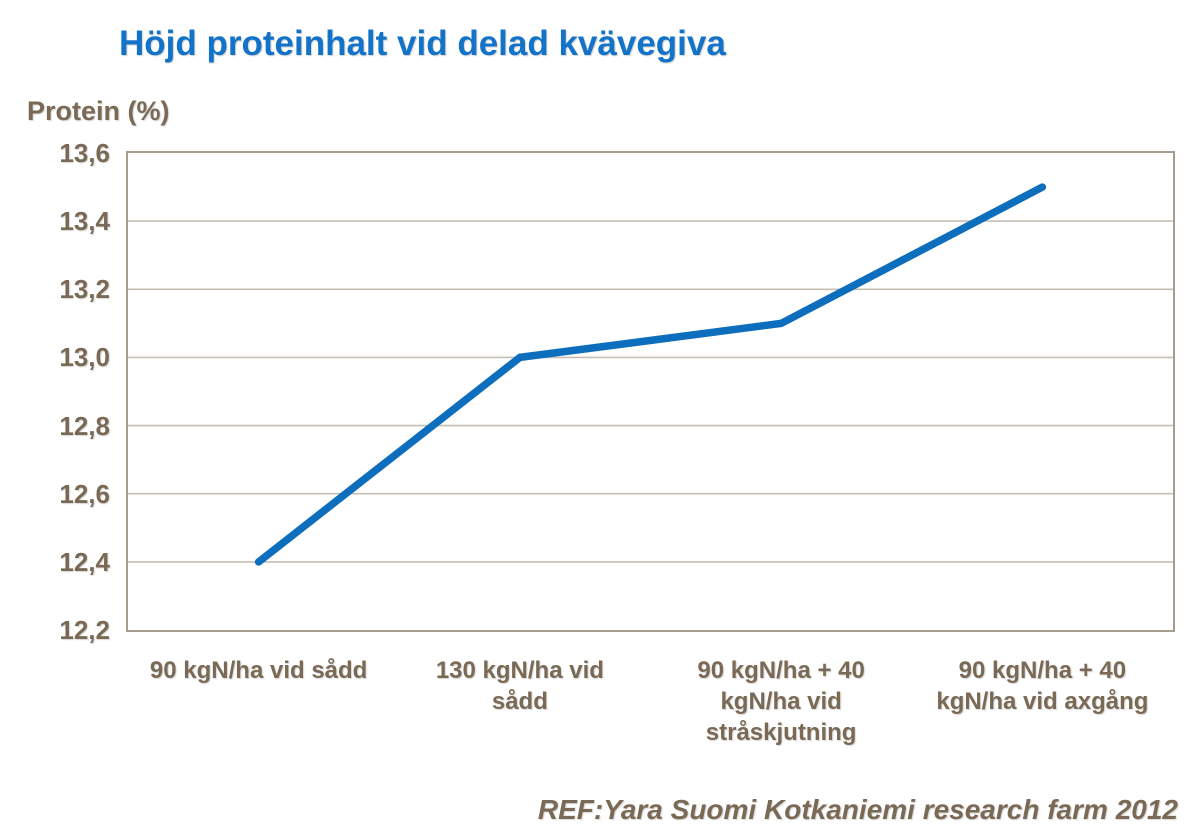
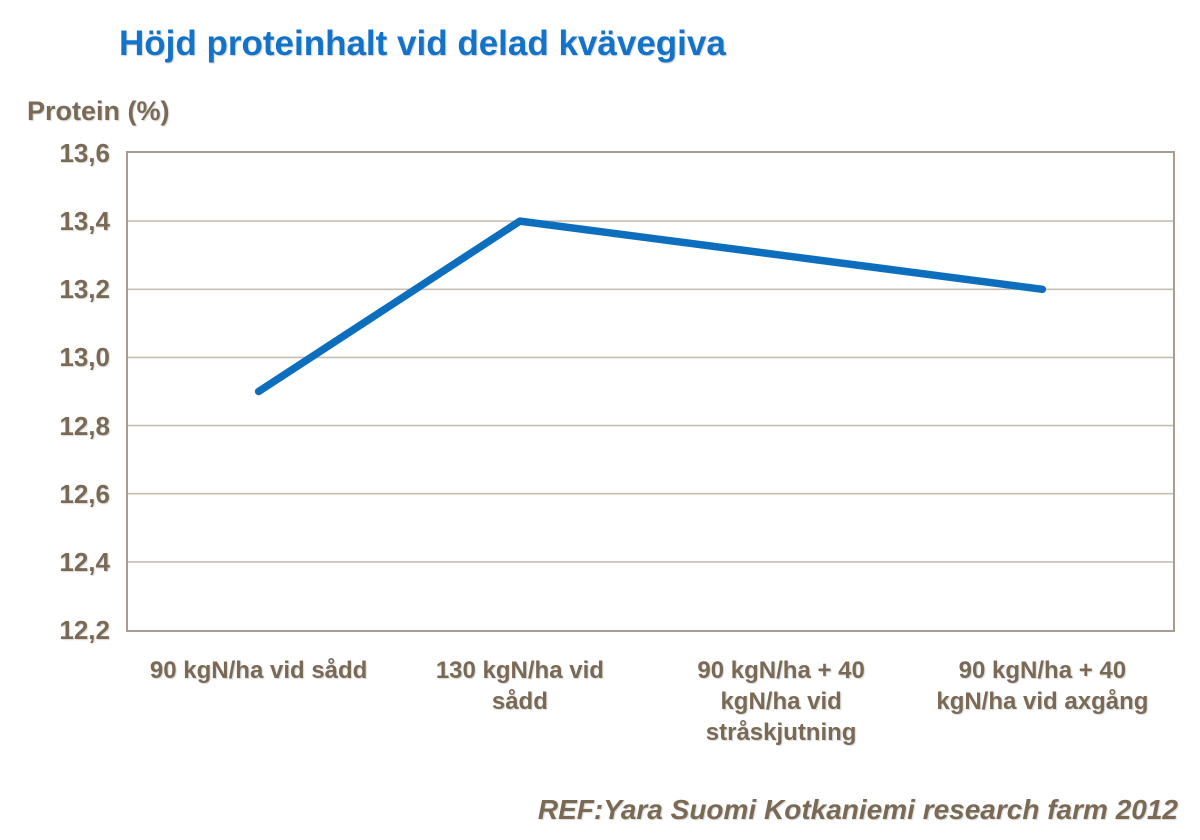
90 kgN/ha vid sådd: 12,4 -> 12,9
130 kgN/ha vid sådd: 13,0 -> 13,4
90 kgN/ha + 40 kgN/ha vid stråskjutning: 13,1 -> 13,3
90 kgN/ha + 40 kgN/ha vid axgång: 13,5 -> 13,2
